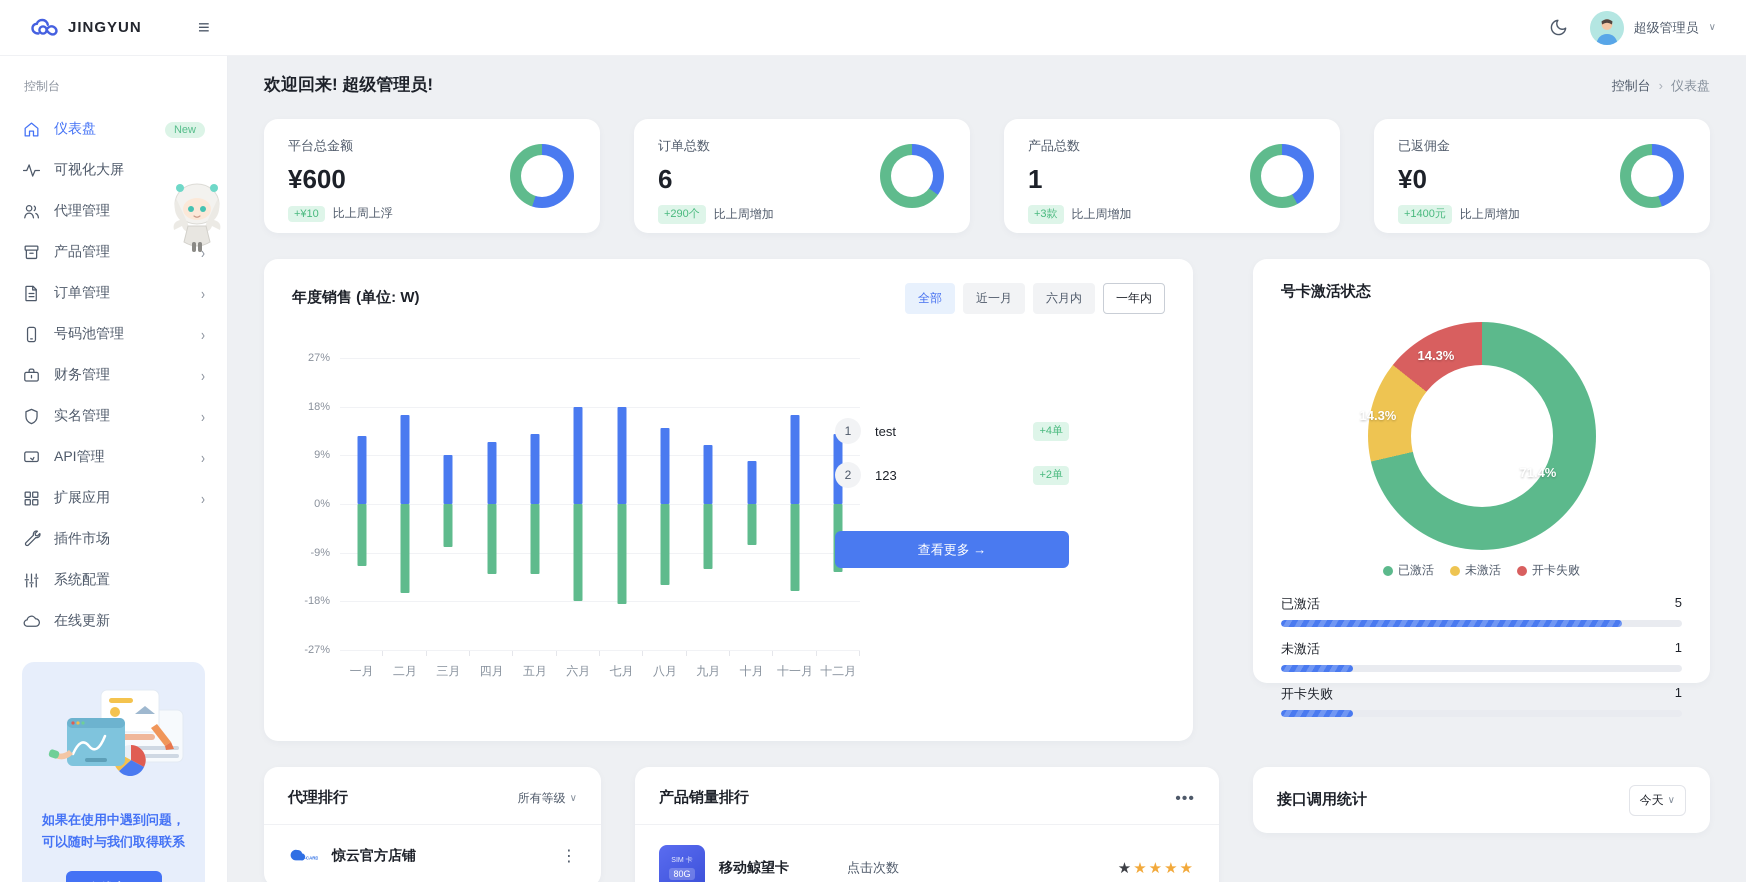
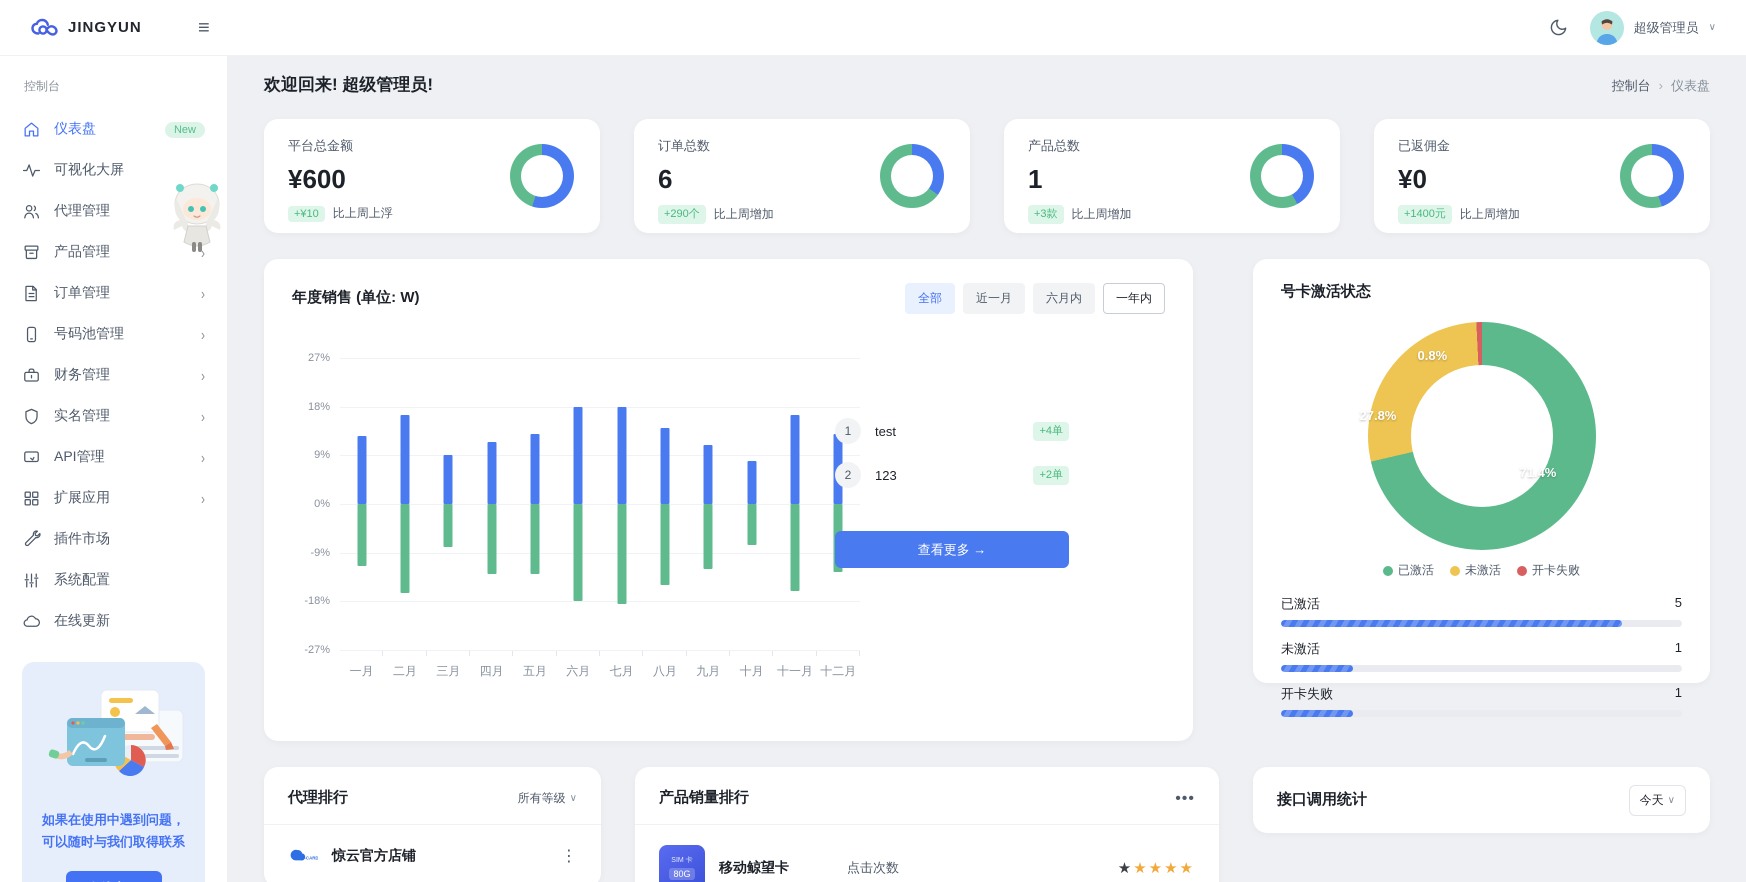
号卡激活状态/未激活: 14.3% -> 27.8%
号卡激活状态/开卡失败: 14.3% -> 0.8%
